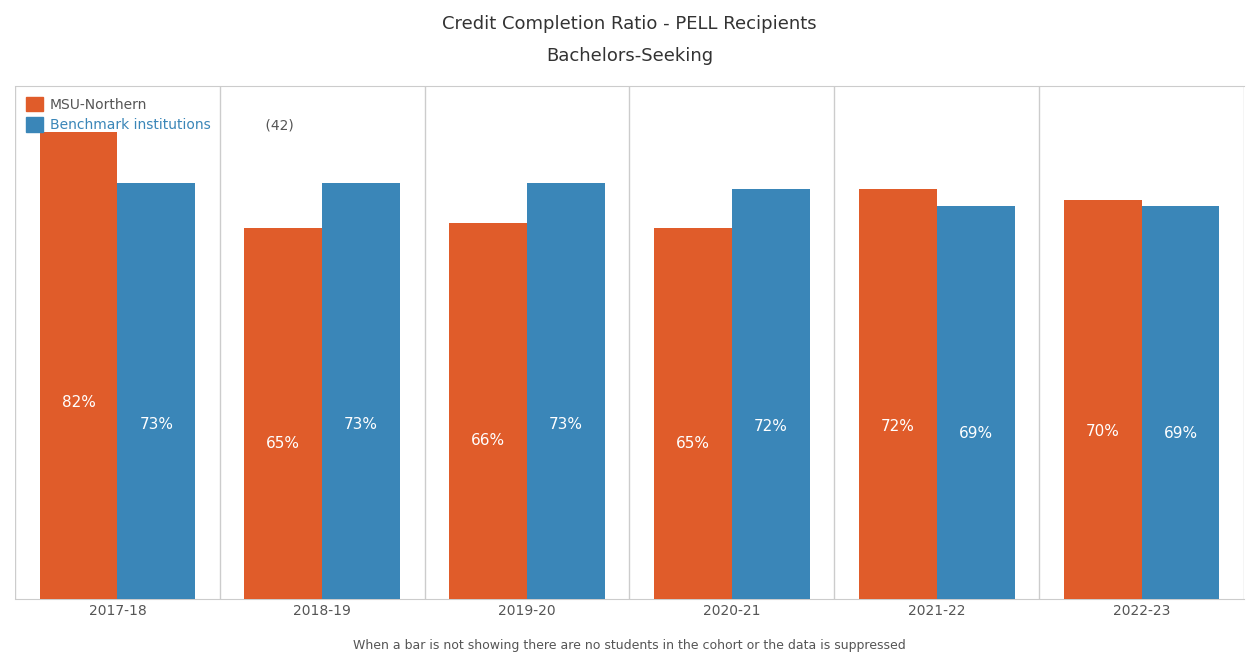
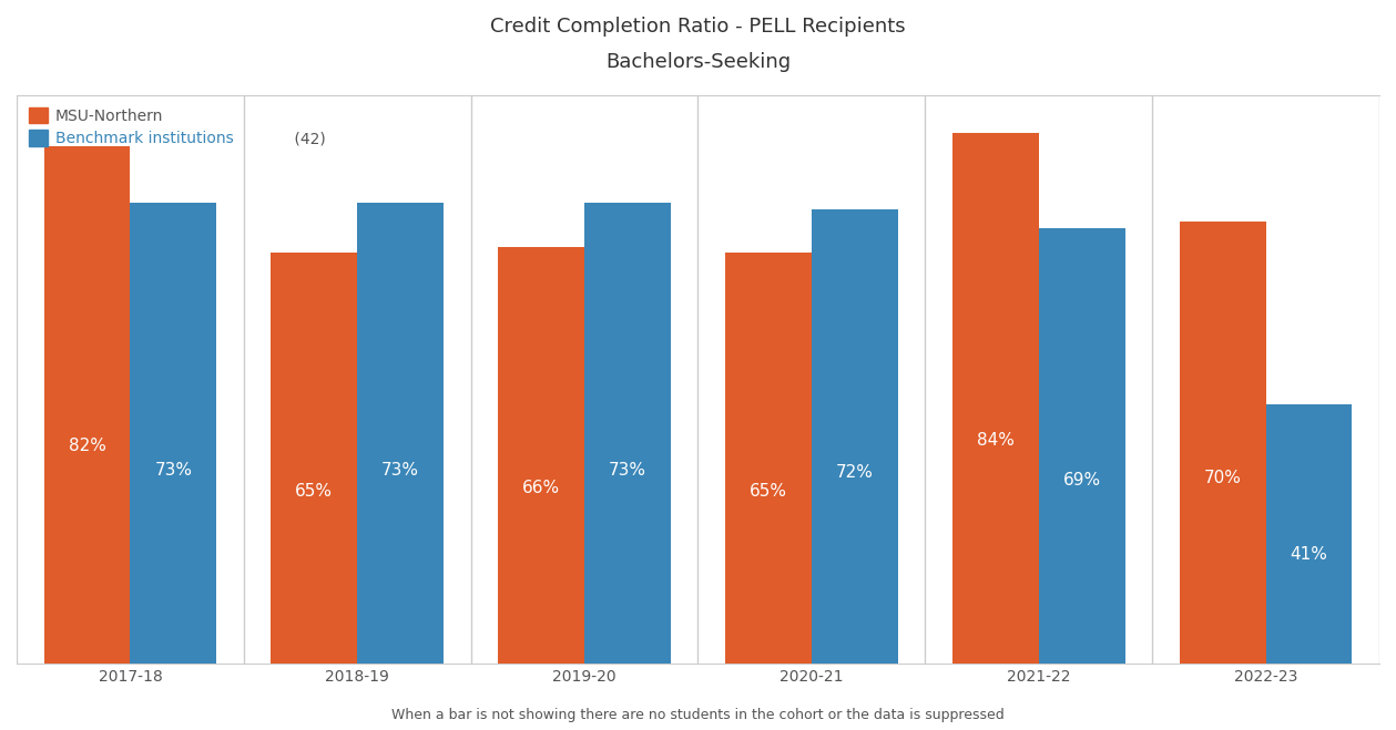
MSU-Northern/2021-22: 72% -> 84%
Benchmark institutions/2022-23: 69% -> 41%
